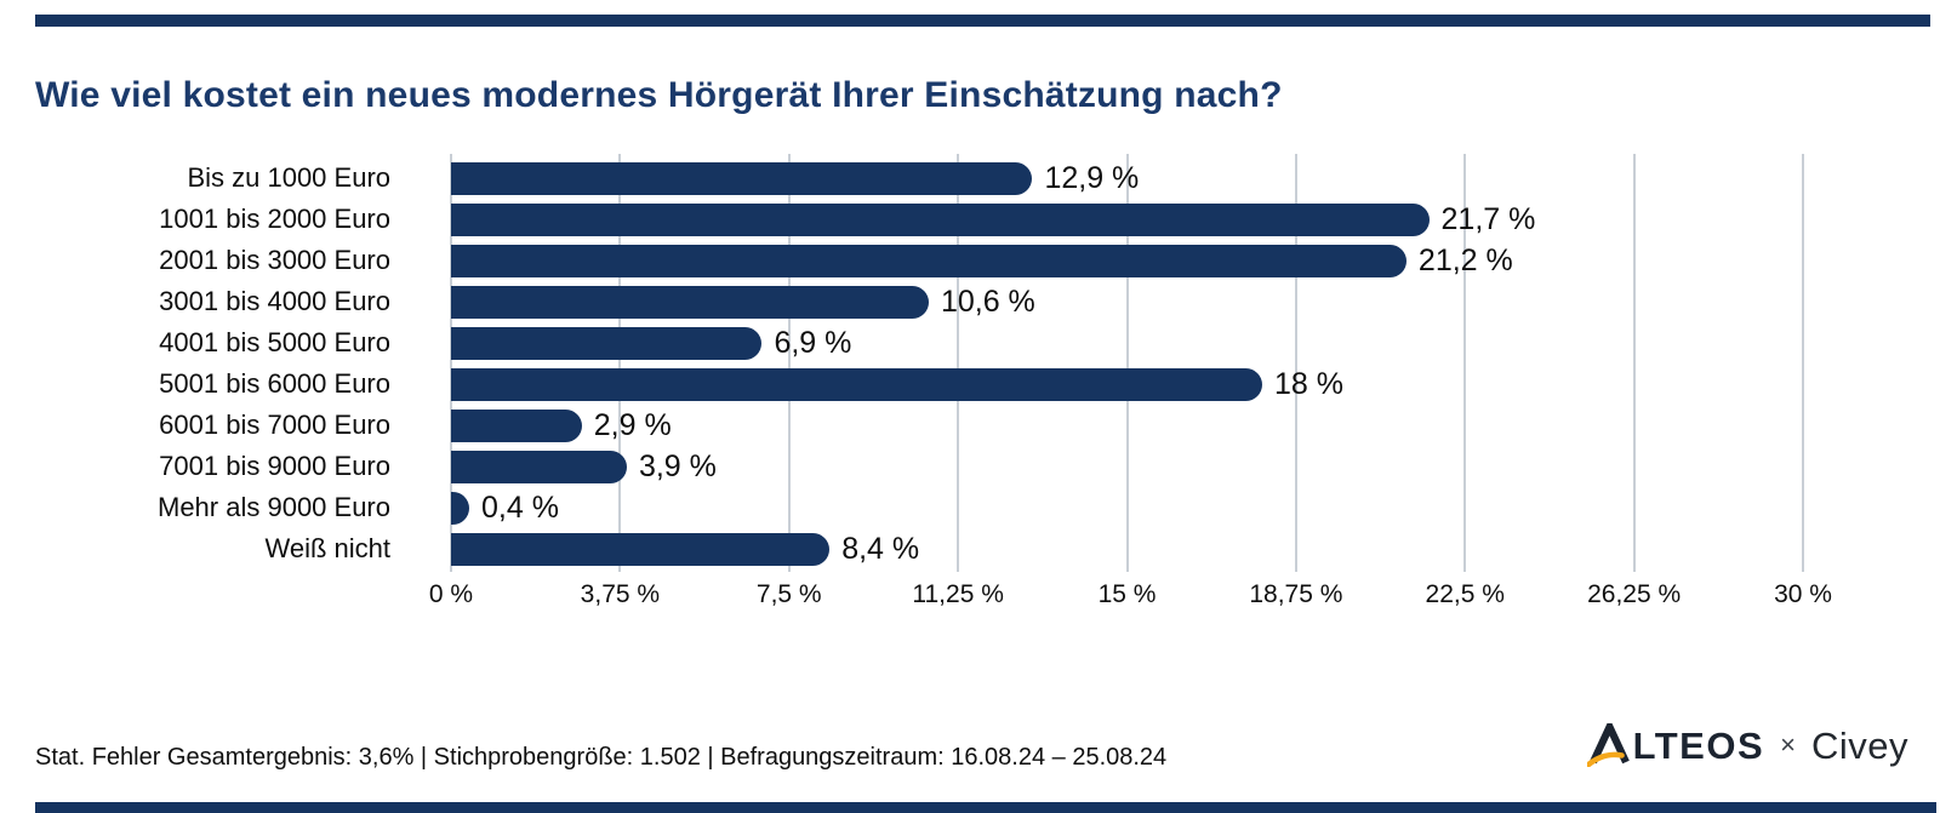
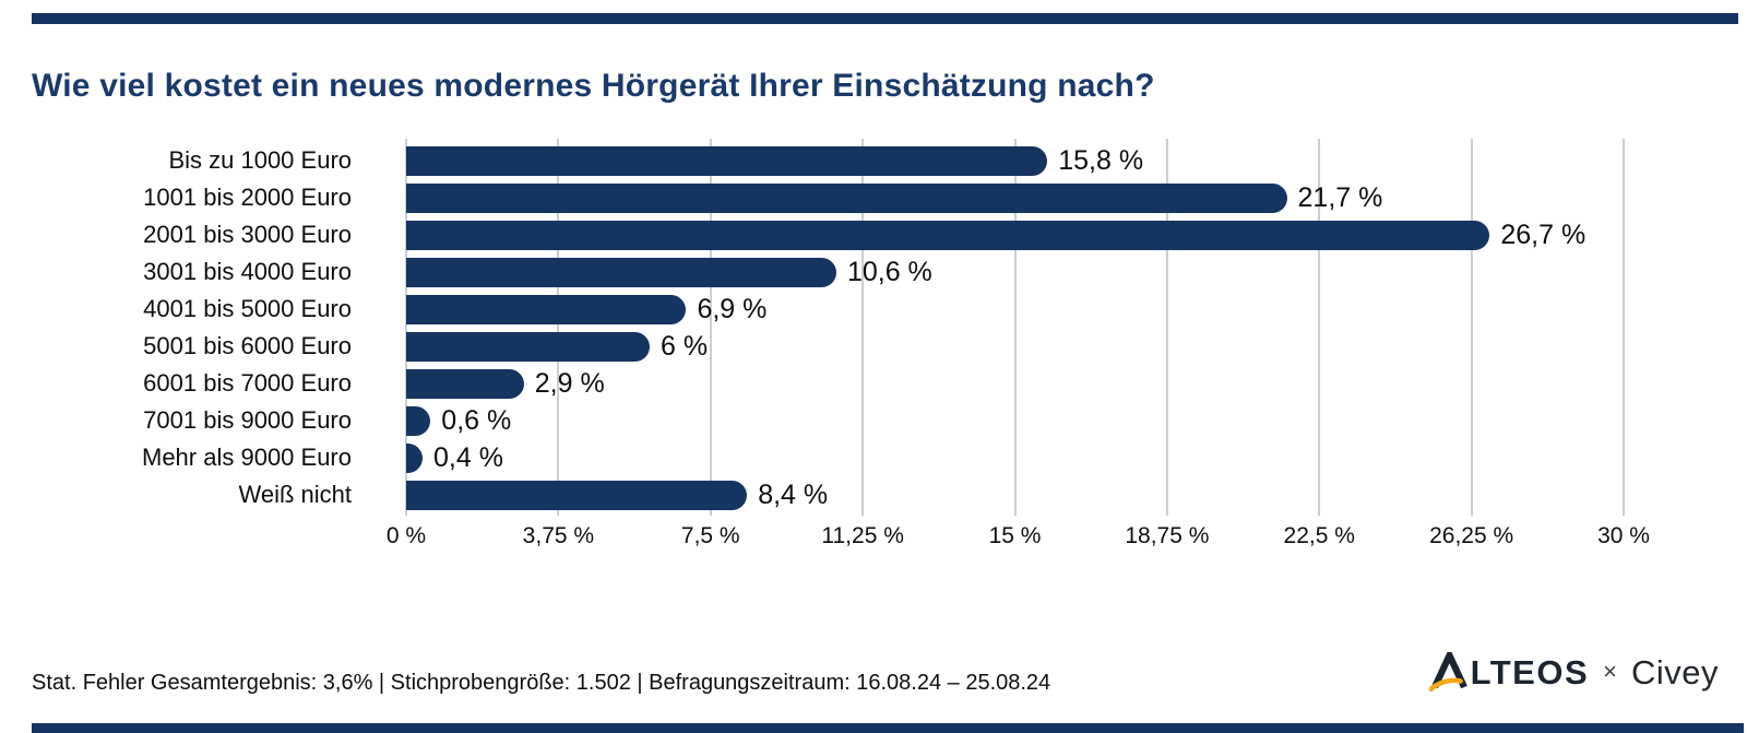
Bis zu 1000 Euro: 12,9 -> 15,8
2001 bis 3000 Euro: 21,2 -> 26,7
5001 bis 6000 Euro: 18 -> 6
7001 bis 9000 Euro: 3,9 -> 0,6
